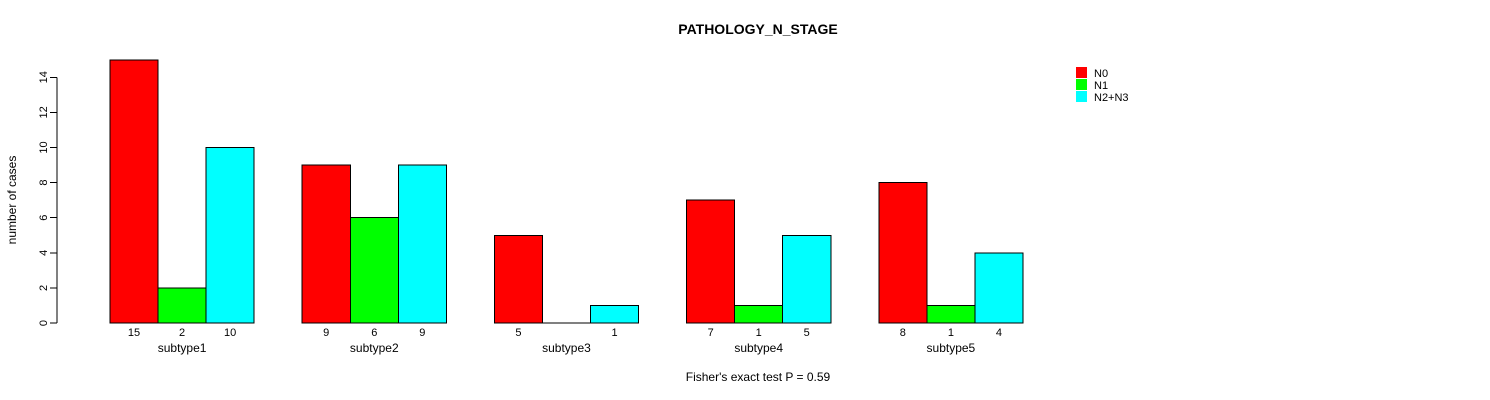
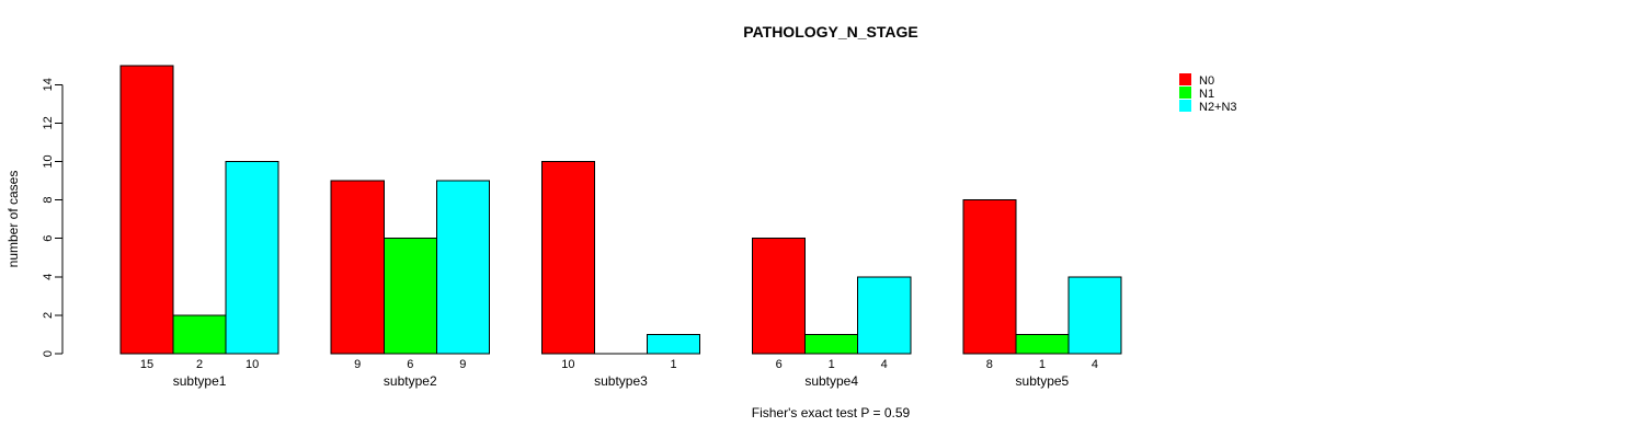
N0/subtype3: 5 -> 10
N0/subtype4: 7 -> 6
N2+N3/subtype4: 5 -> 4
